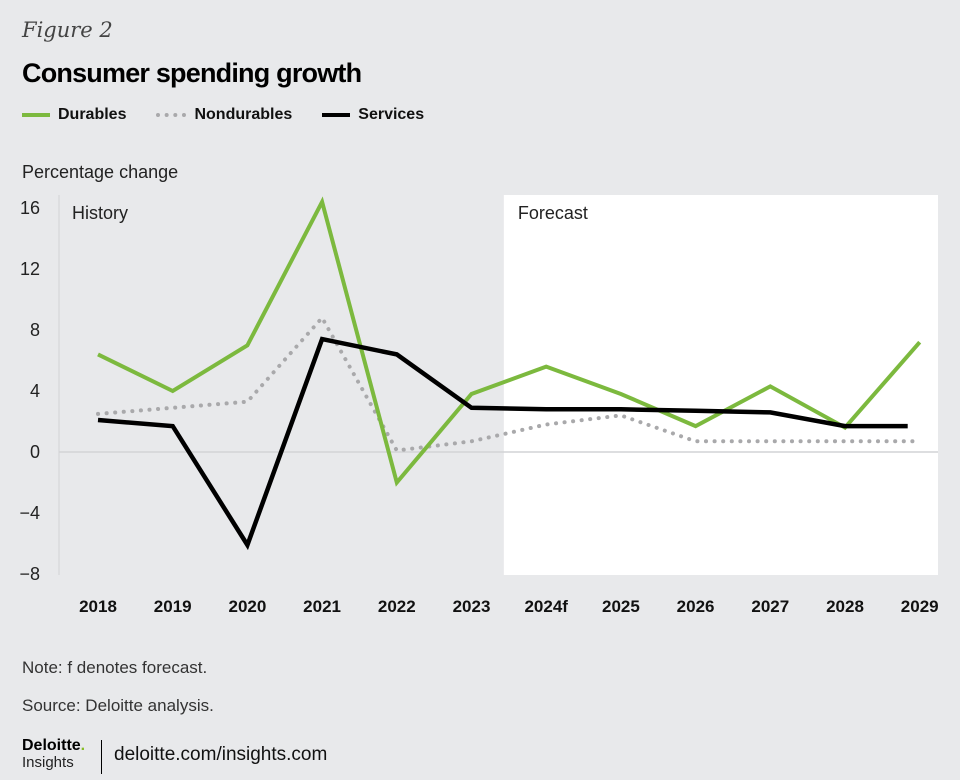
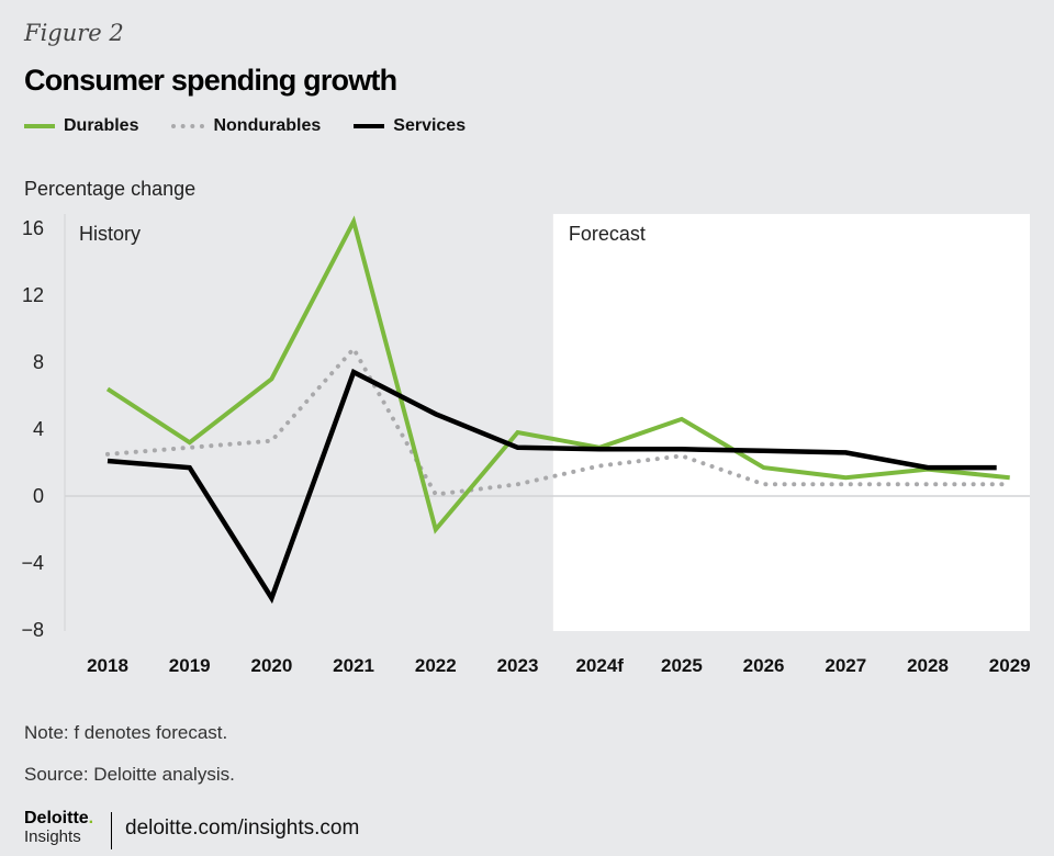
Durables/2019: 4.0 -> 3.2
Services/2022: 6.4 -> 4.9
Durables/2024f: 5.6 -> 2.9
Durables/2025: 3.8 -> 4.6
Durables/2027: 4.3 -> 1.1
Durables/2029: 7.2 -> 1.1
